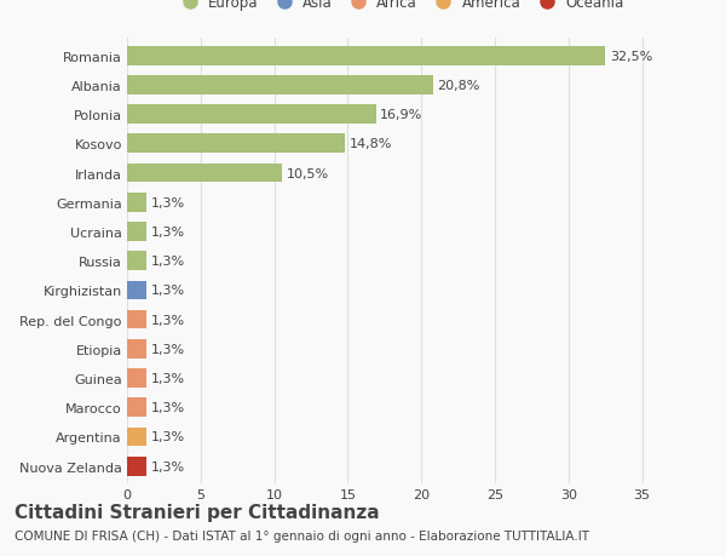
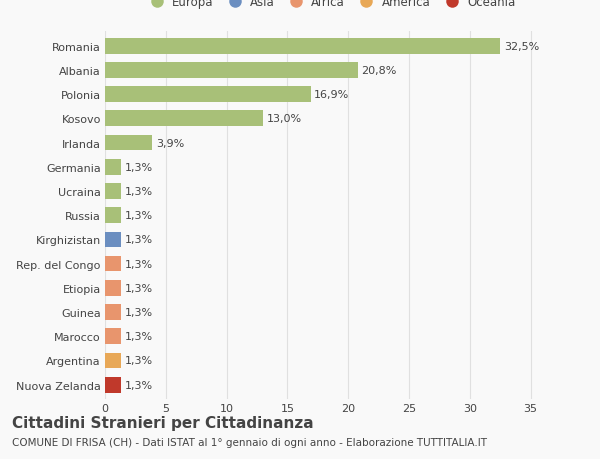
Kosovo: 14,8% -> 13,0%
Irlanda: 10,5% -> 3,9%
